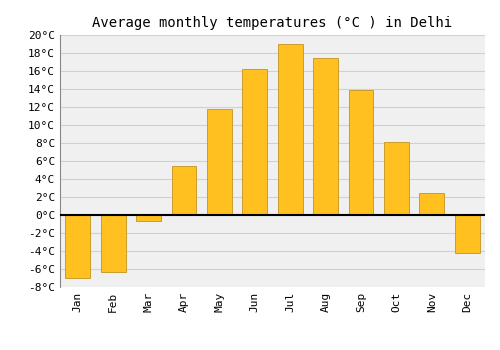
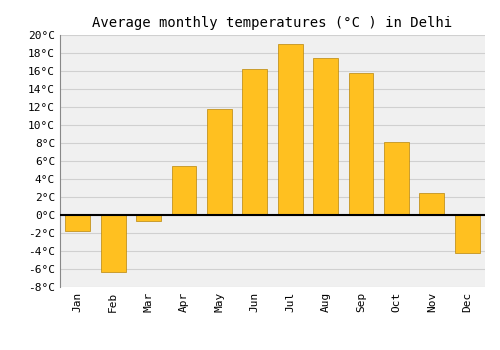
Jan: -7.0°C -> -1.8°C
Sep: 13.9°C -> 15.8°C
